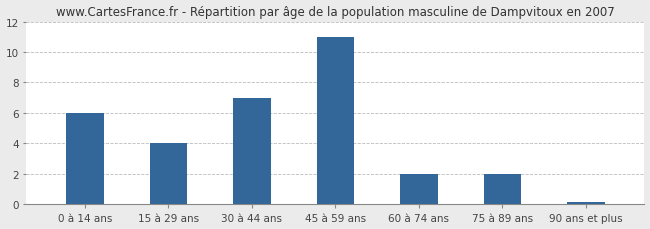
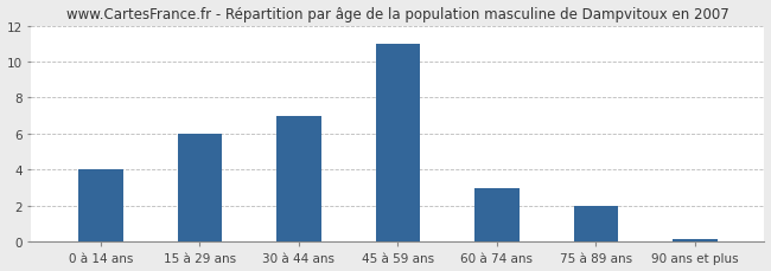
0 à 14 ans: 6.0 -> 4.0
15 à 29 ans: 4.0 -> 6.0
60 à 74 ans: 2.0 -> 3.0
